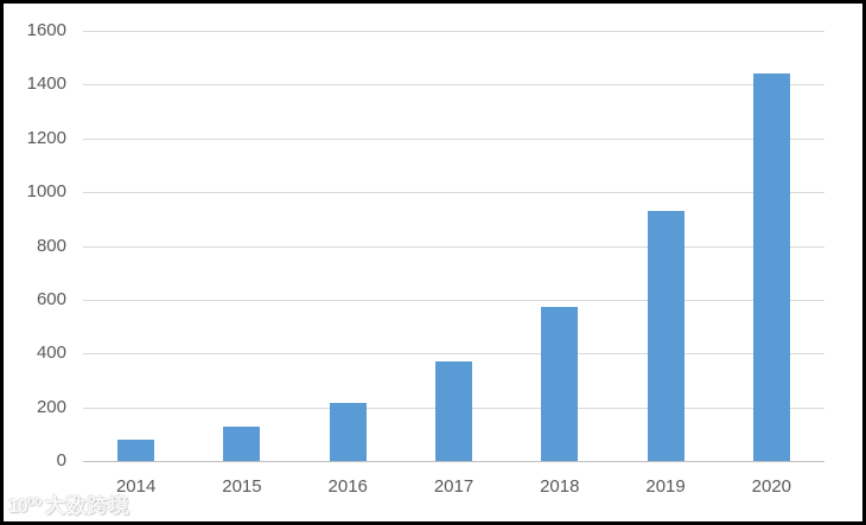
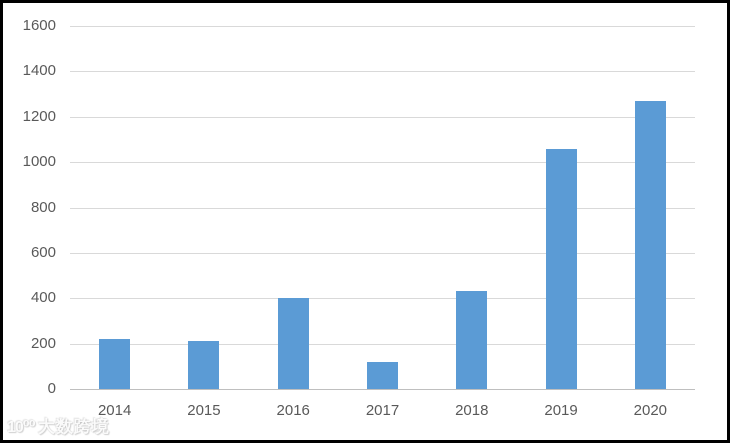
2014: 80 -> 220
2015: 130 -> 210
2016: 220 -> 400
2017: 370 -> 120
2018: 580 -> 430
2019: 930 -> 1060
2020: 1440 -> 1270
